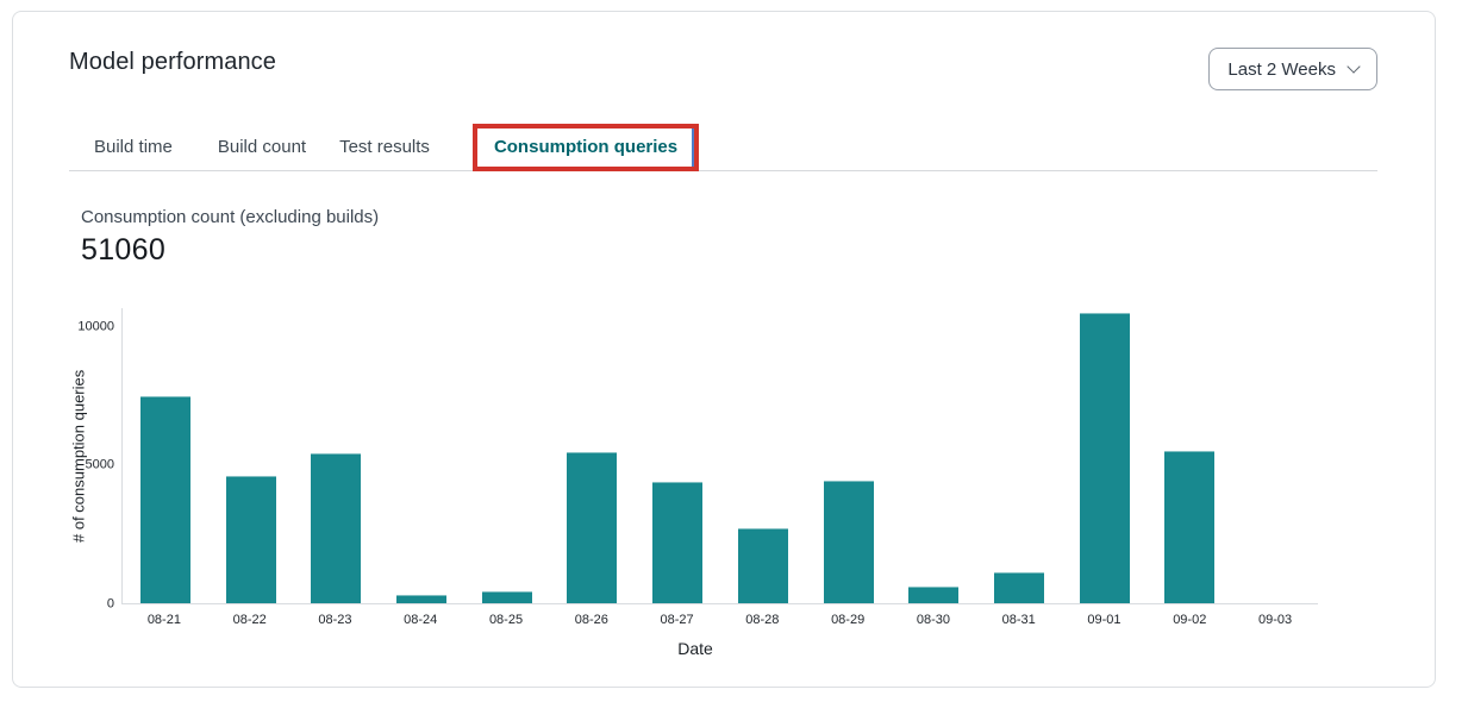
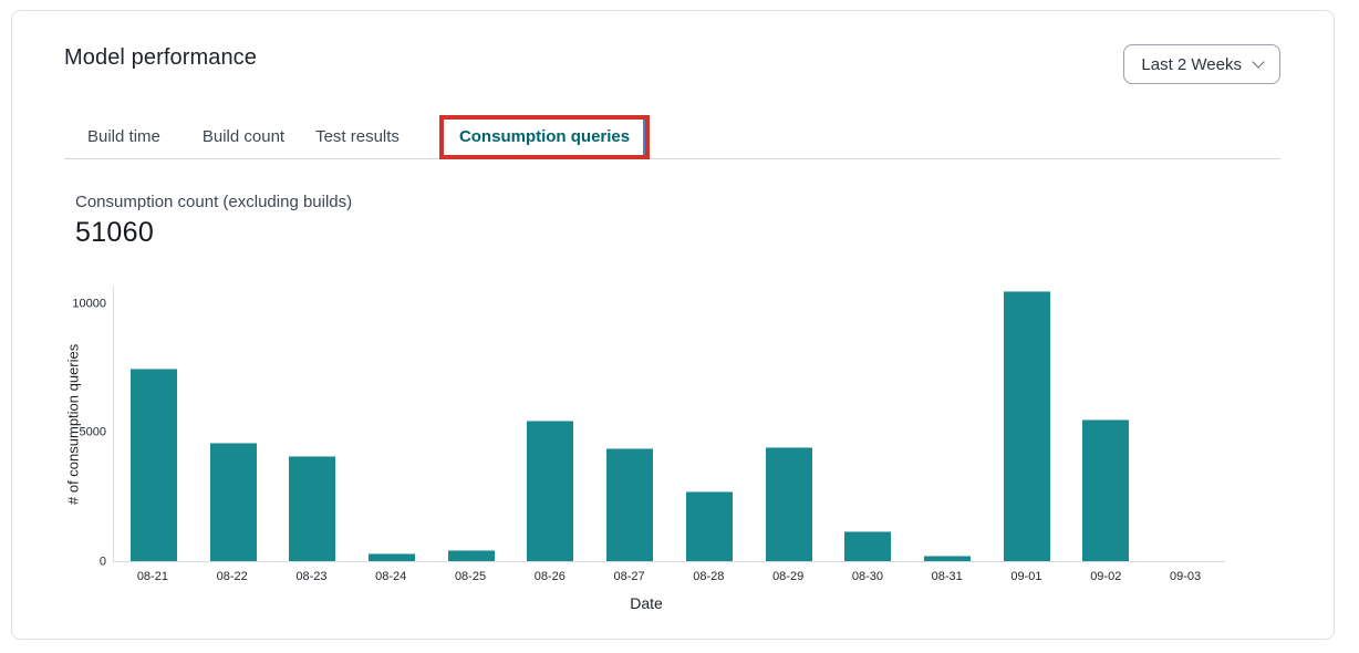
08-23: 5400 -> 4000
08-30: 600 -> 1200
08-31: 1100 -> 200
